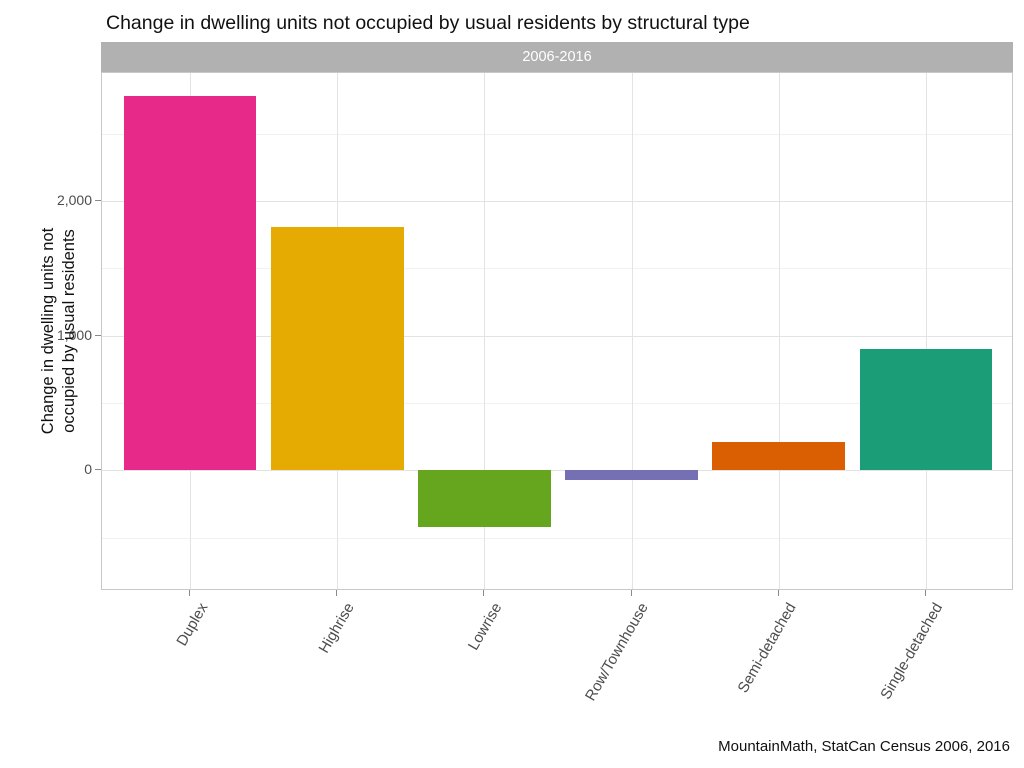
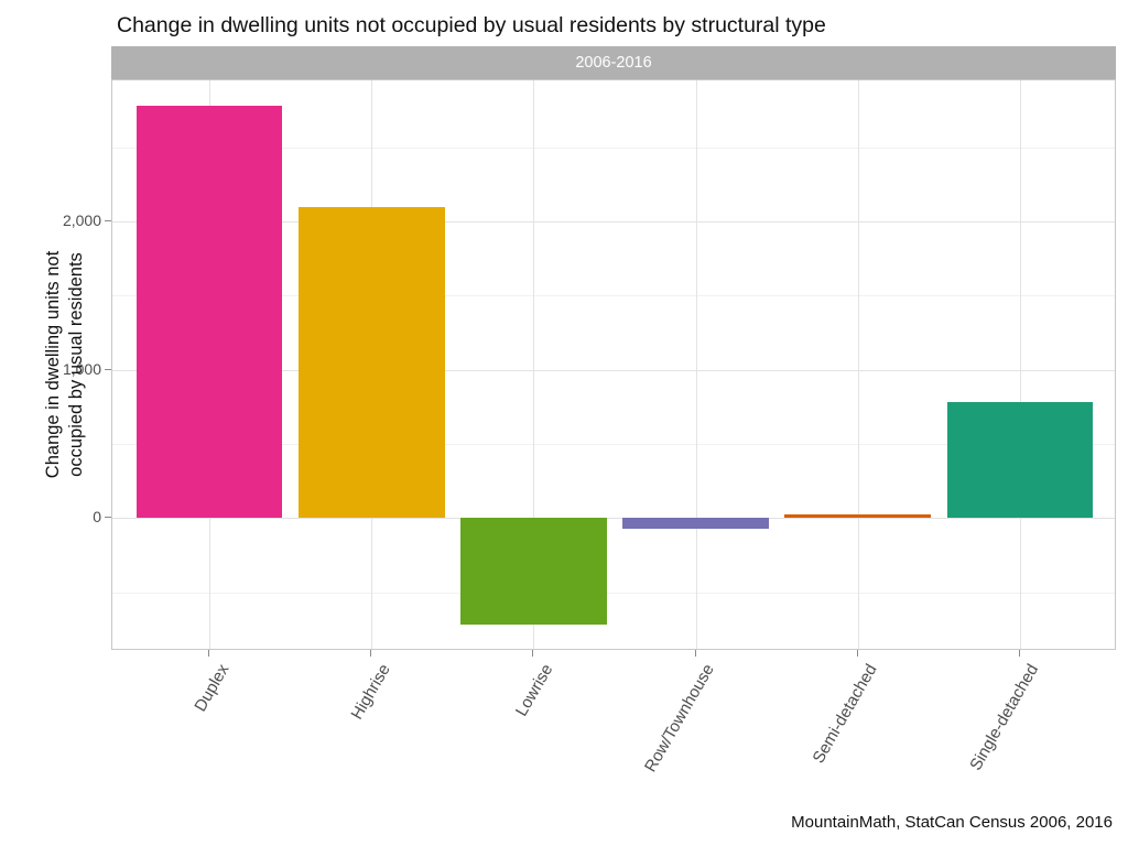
Highrise: 1810 -> 2100
Lowrise: -420 -> -720
Semi-detached: 210 -> 20
Single-detached: 900 -> 780
